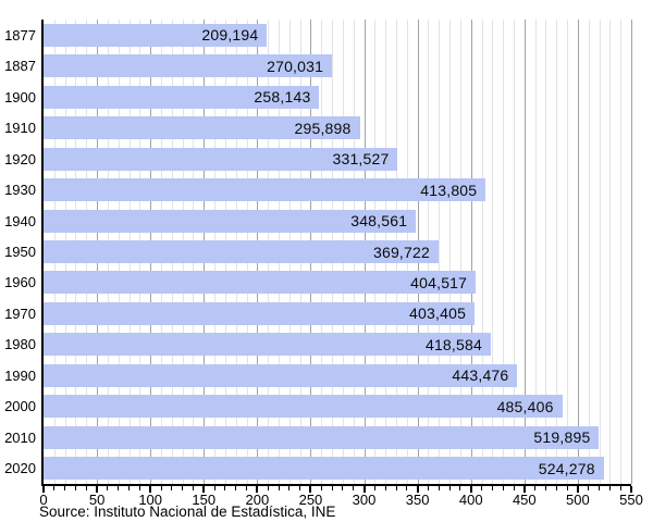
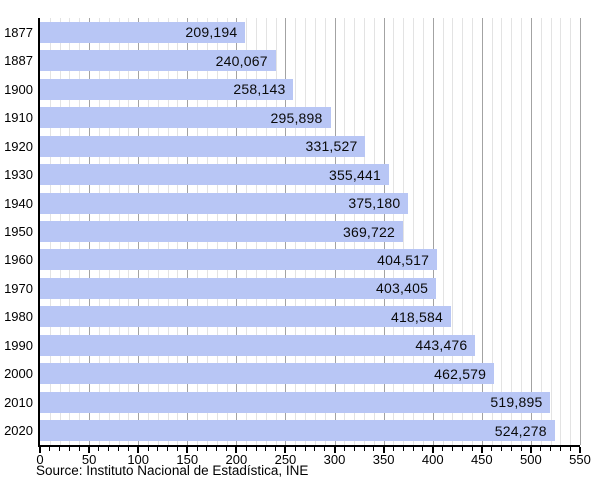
1887: 270,031 -> 240,067
1930: 413,805 -> 355,441
1940: 348,561 -> 375,180
2000: 485,406 -> 462,579
